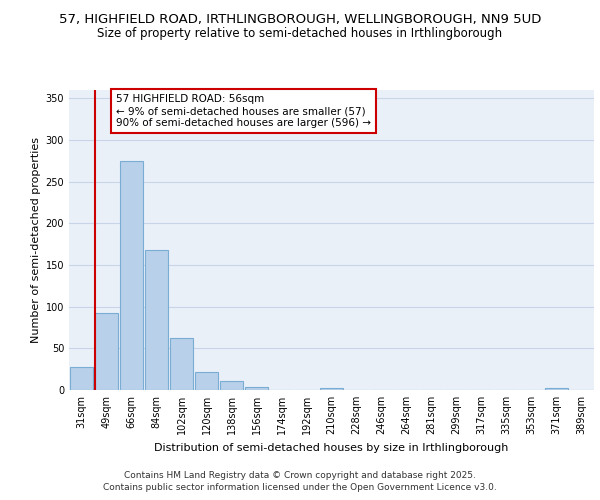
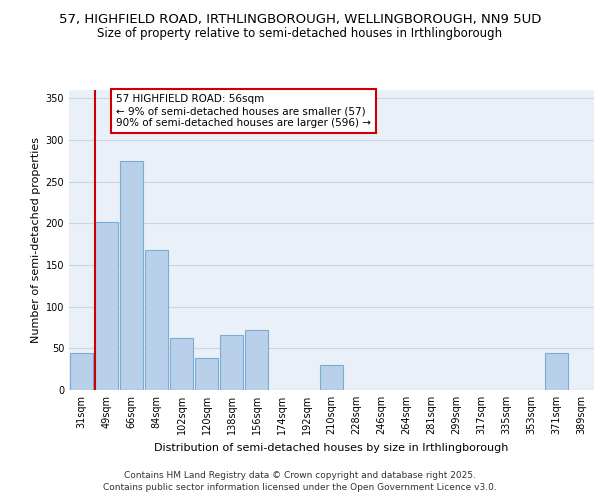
31sqm: 28 -> 44
49sqm: 93 -> 202
120sqm: 22 -> 38
138sqm: 11 -> 66
156sqm: 4 -> 72
210sqm: 3 -> 30
371sqm: 2 -> 44
